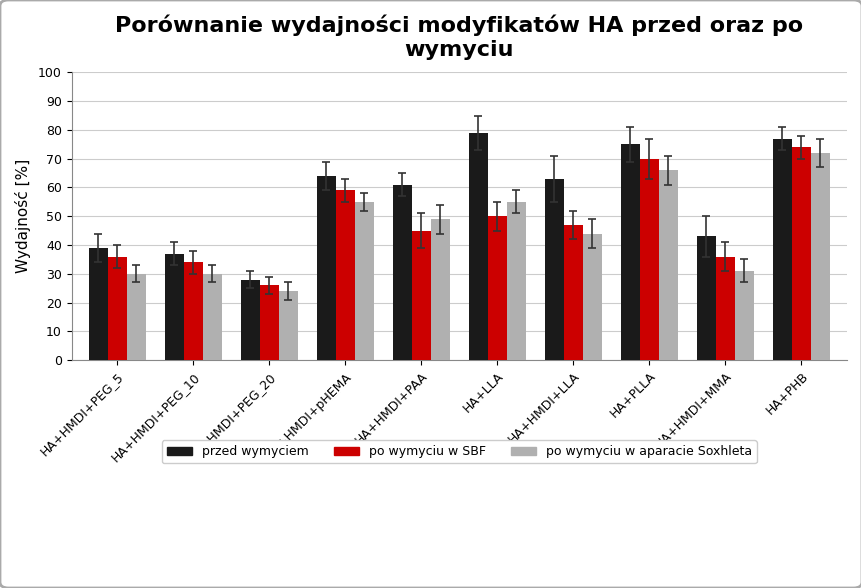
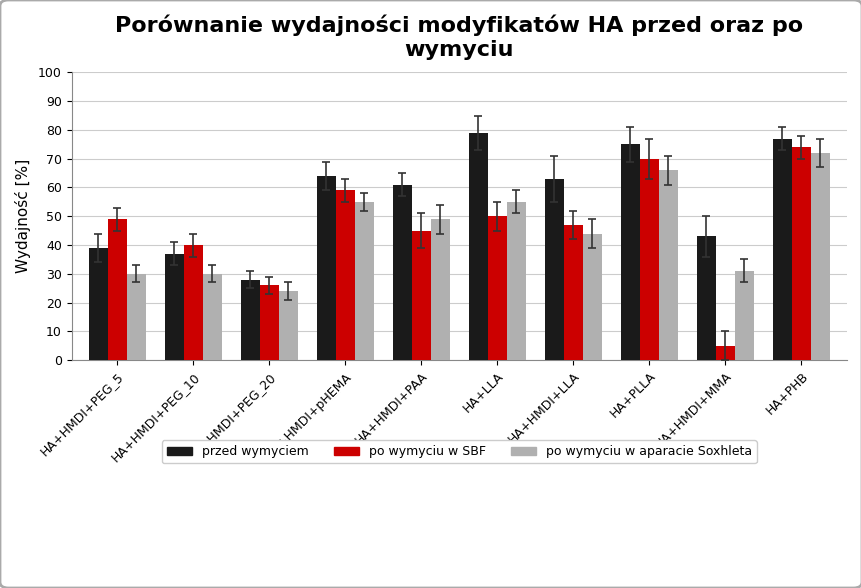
po wymyciu w SBF/HA+HMDI+PEG_5: 36 -> 49
po wymyciu w SBF/HA+HMDI+PEG_10: 34 -> 40
po wymyciu w SBF/HA+HMDI+MMA: 36 -> 5
